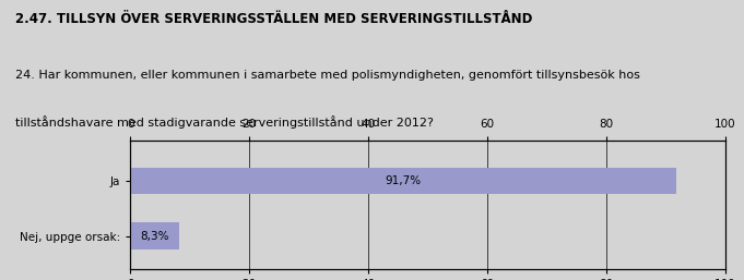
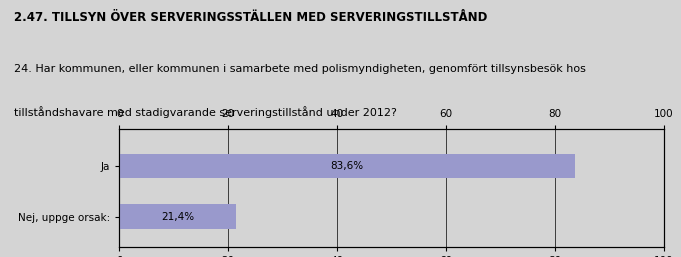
Ja: 91,7% -> 83,6%
Nej, uppge orsak:: 8,3% -> 21,4%
